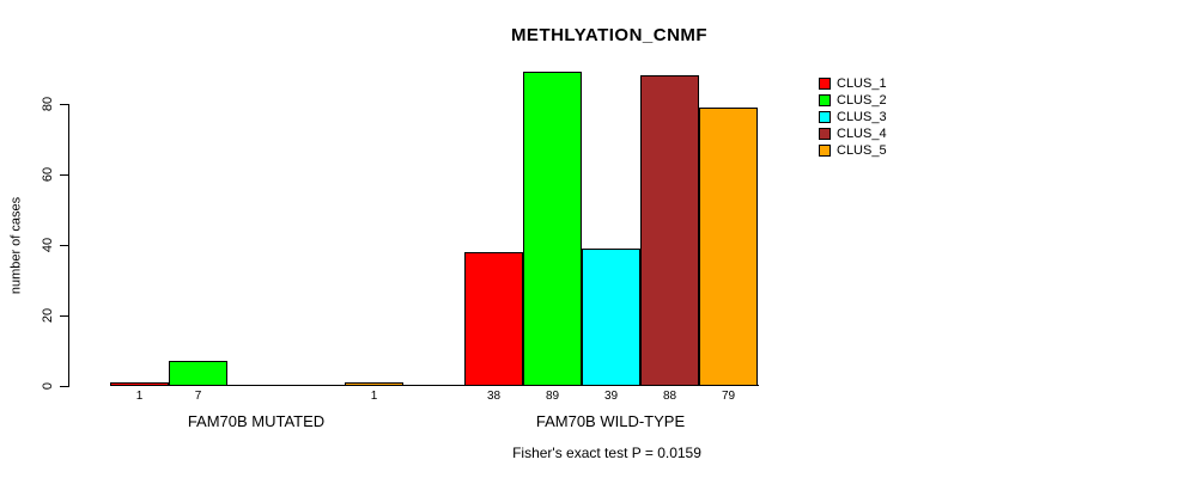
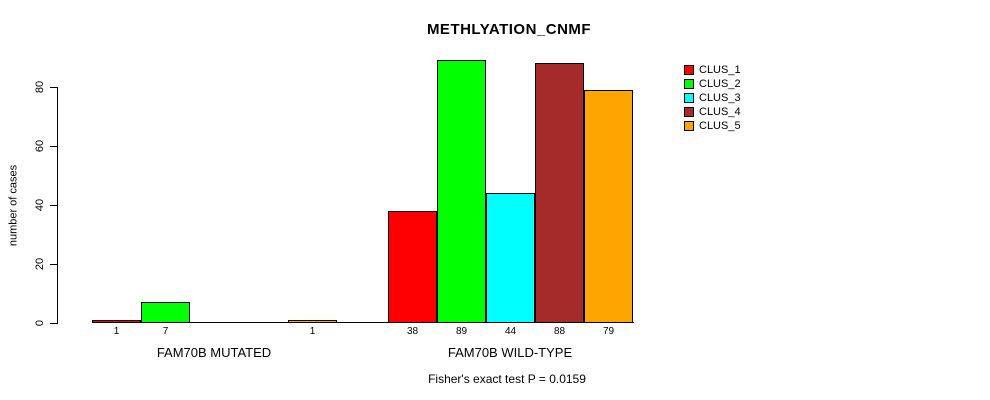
CLUS_3/FAM70B WILD-TYPE: 39 -> 44
